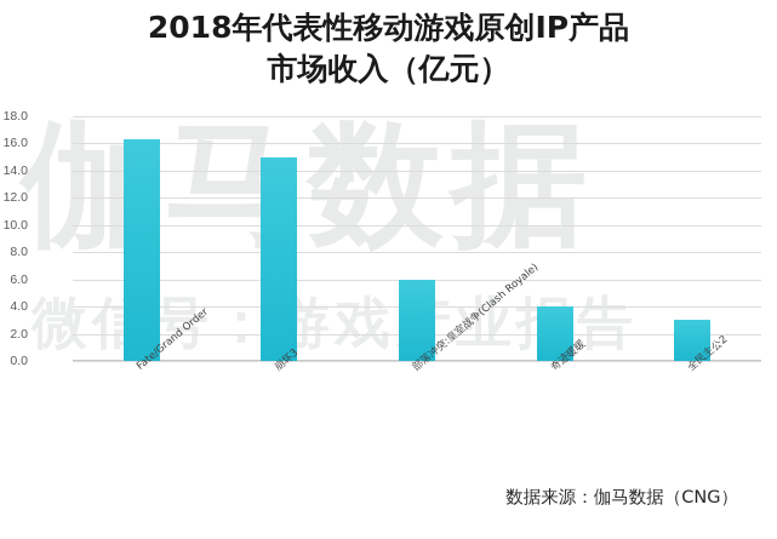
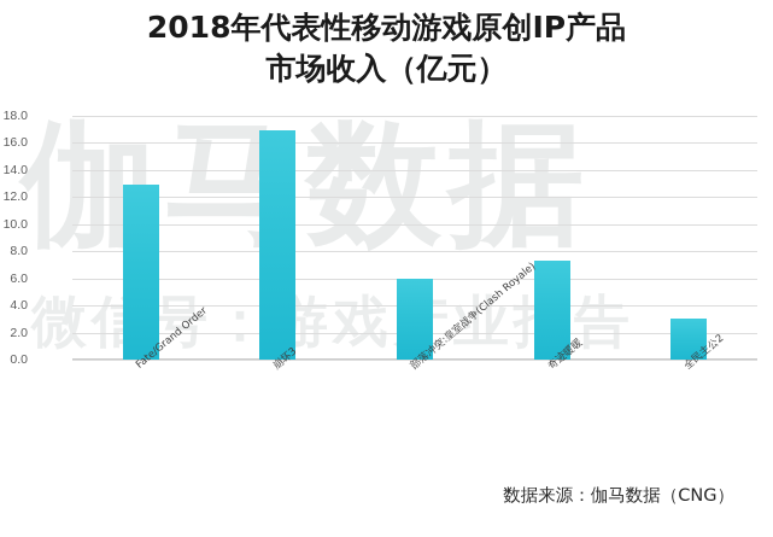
Fate/Grand Order: 16.3 -> 12.9
崩坏3: 15.0 -> 16.9
奇迹暖暖: 4.0 -> 7.3
